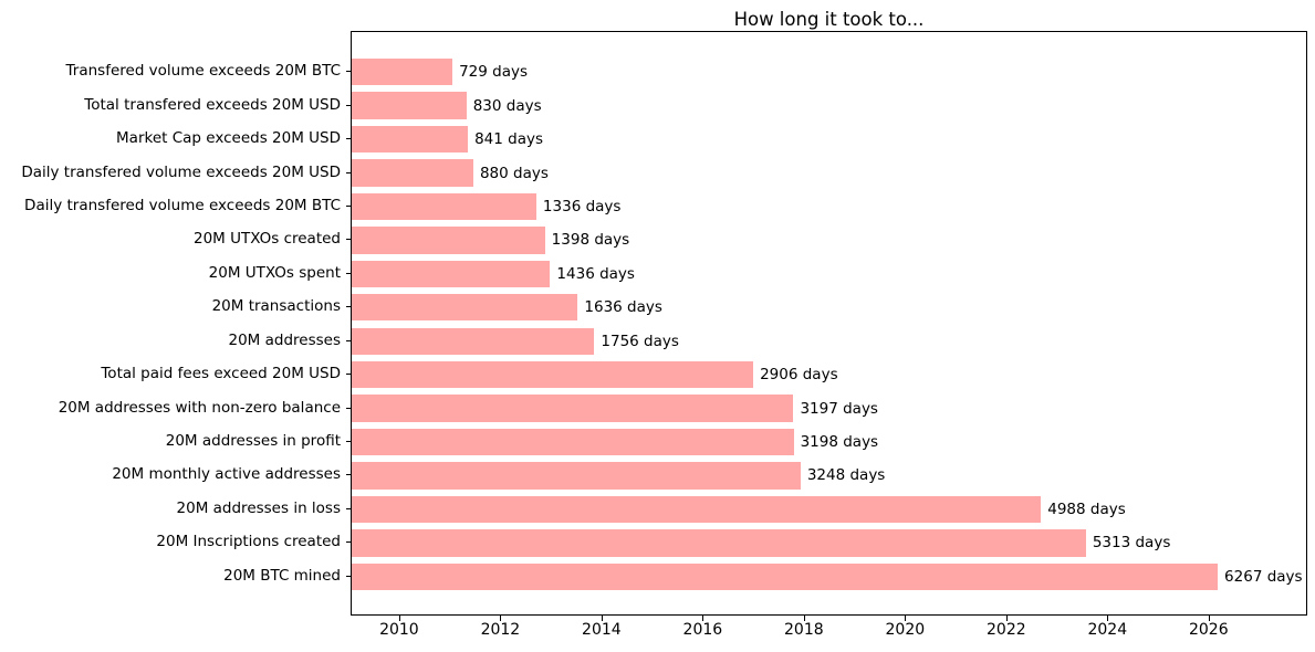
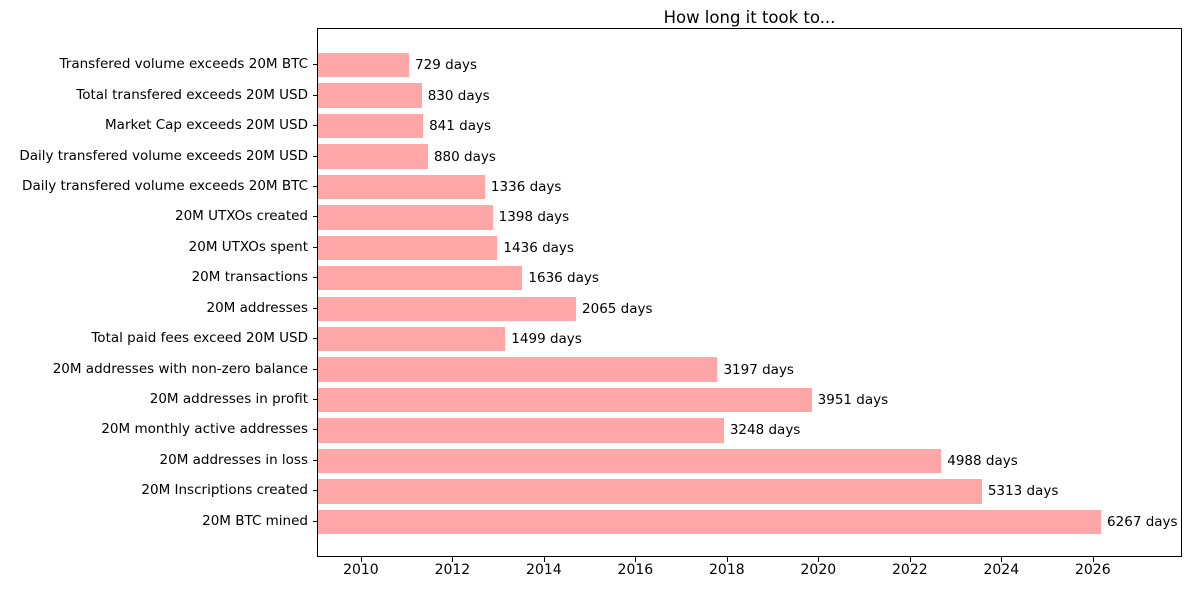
20M addresses: 1756 -> 2065
Total paid fees exceed 20M USD: 2906 -> 1499
20M addresses in profit: 3198 -> 3951
